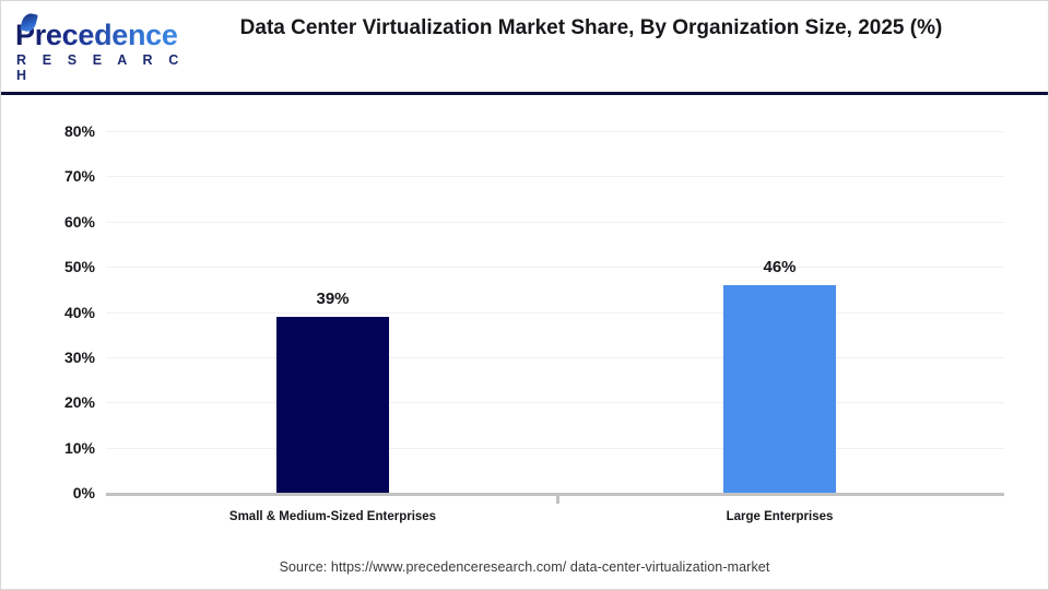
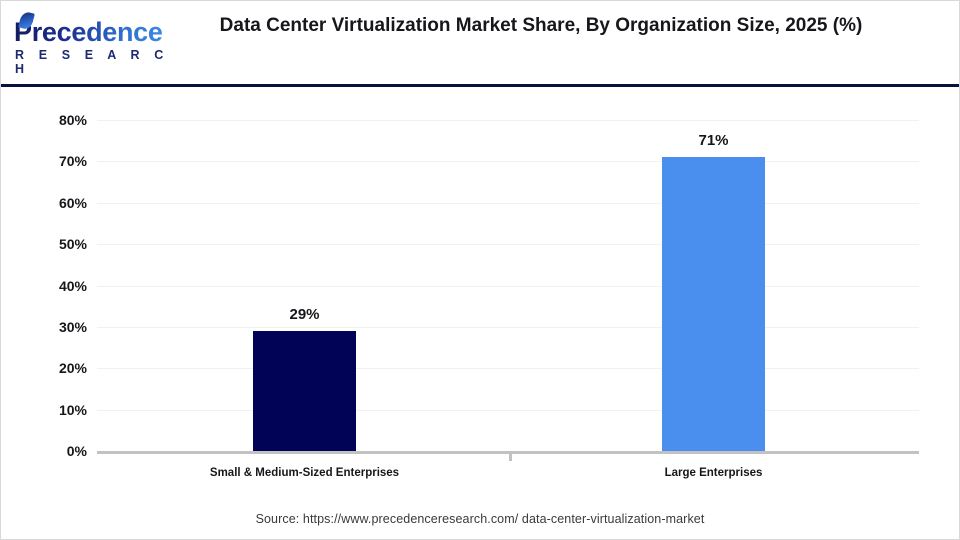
Small & Medium-Sized Enterprises: 39% -> 29%
Large Enterprises: 46% -> 71%
